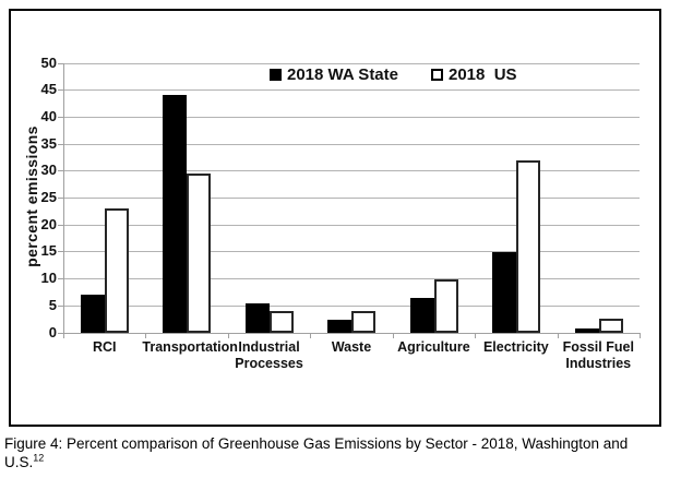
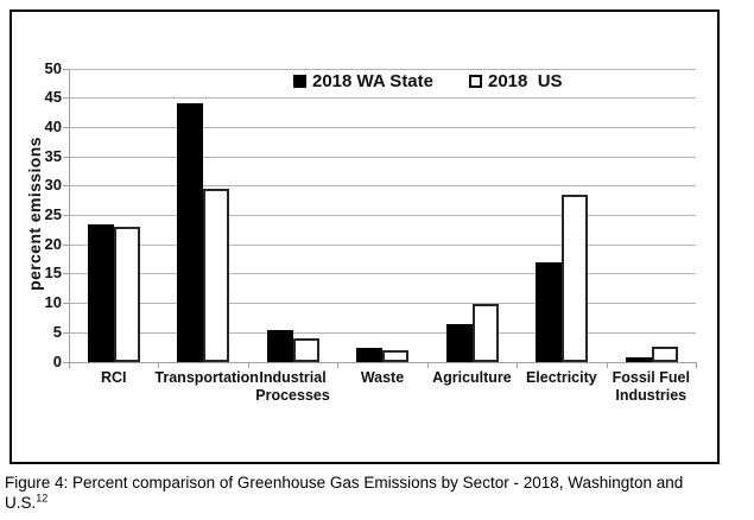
2018 WA State/RCI: 7 -> 24
2018 US/Waste: 4 -> 2
2018 WA State/Electricity: 15 -> 17
2018 US/Electricity: 32 -> 28
